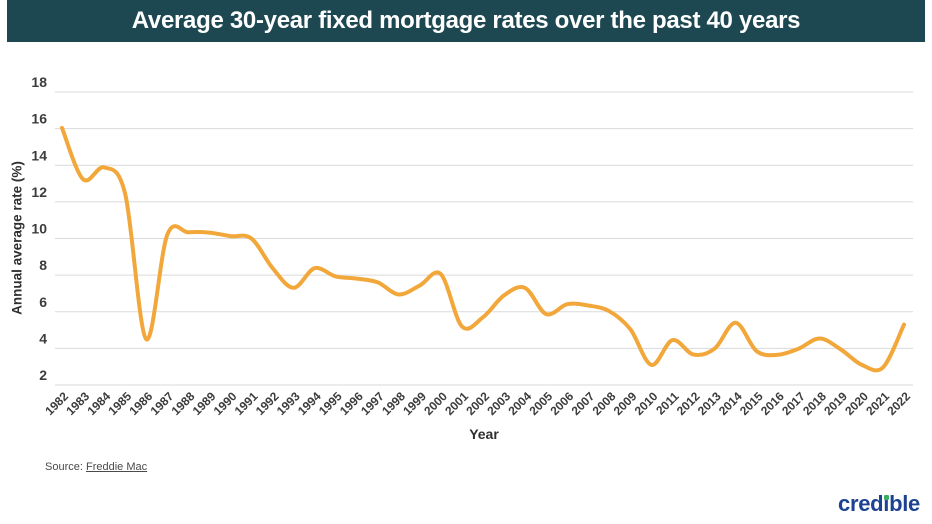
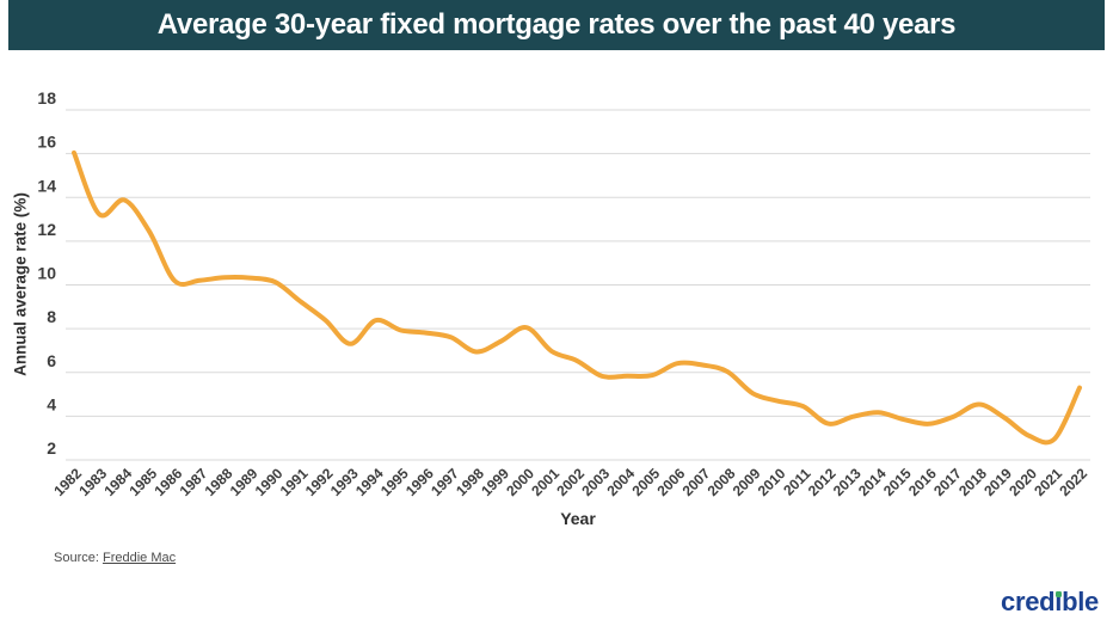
1986: 4.5 -> 10.2
1991: 10.0 -> 9.2
2001: 5.2 -> 7.0
2002: 5.7 -> 6.5
2003: 6.9 -> 5.8
2004: 7.3 -> 5.8
2010: 3.1 -> 4.7
2014: 5.4 -> 4.2
